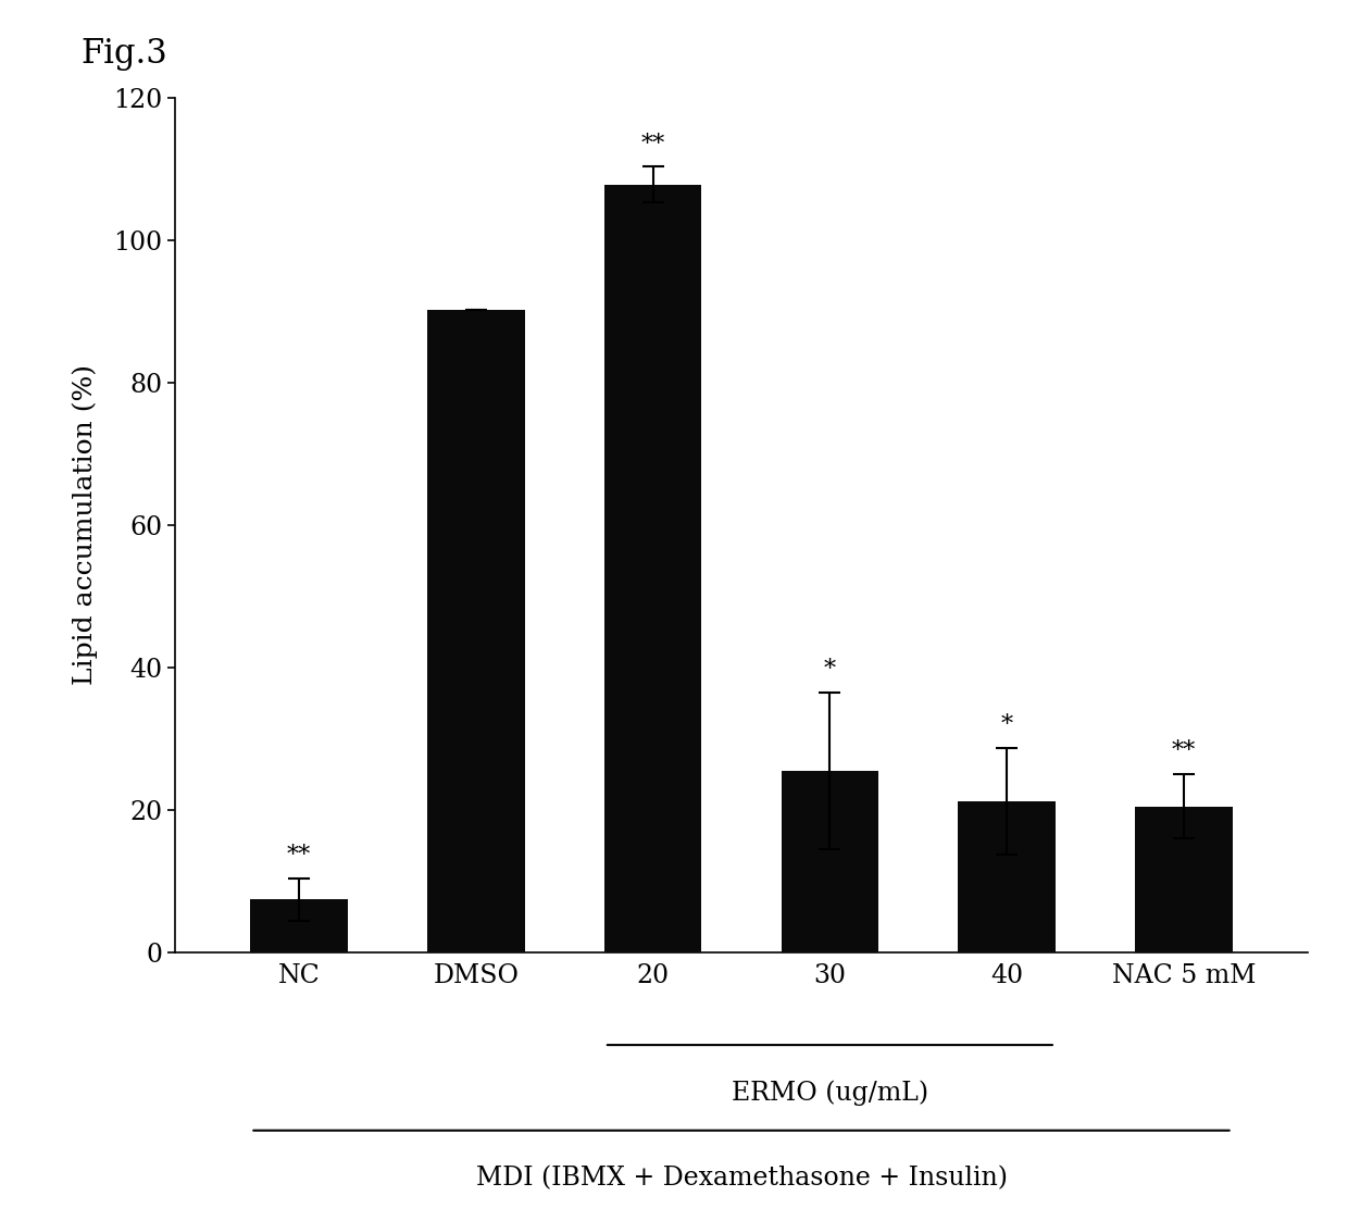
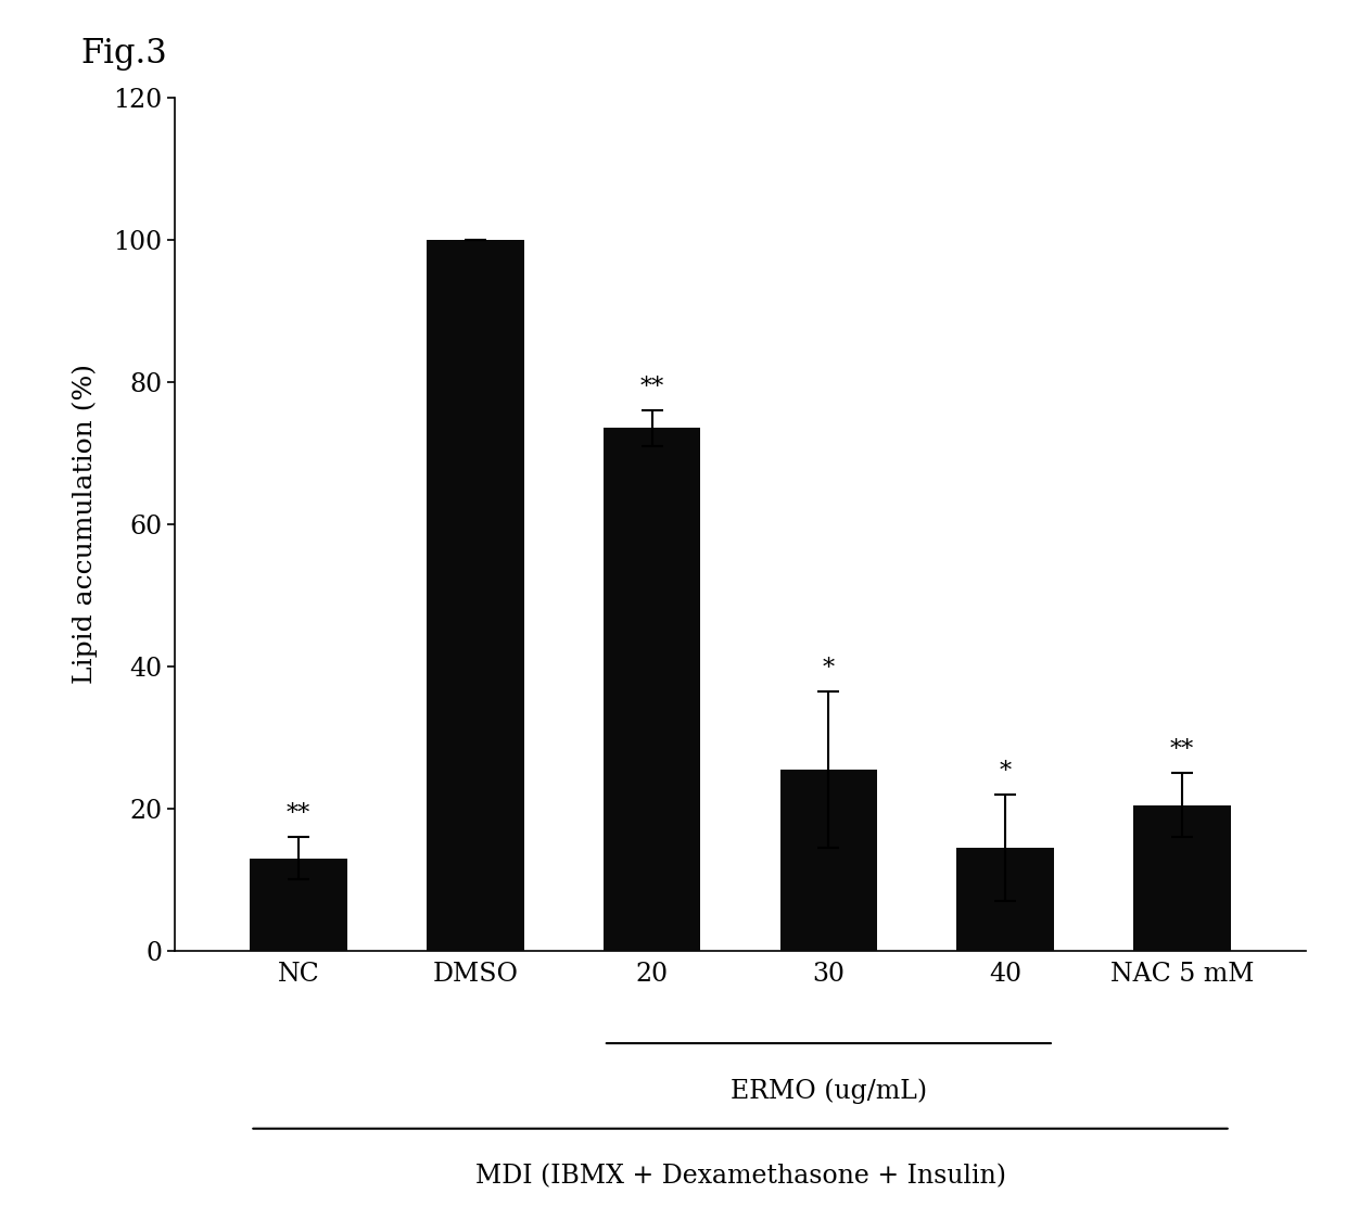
NC: 7.4 -> 13.0
DMSO: 90.2 -> 100.0
20: 107.8 -> 73.5
40: 21.2 -> 14.5
